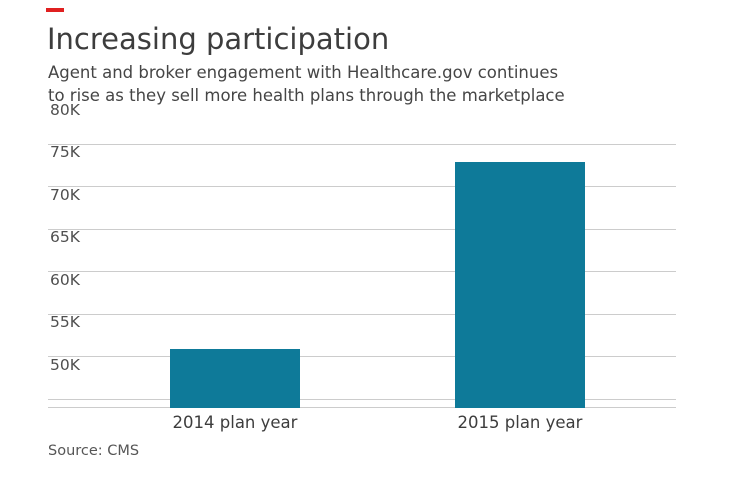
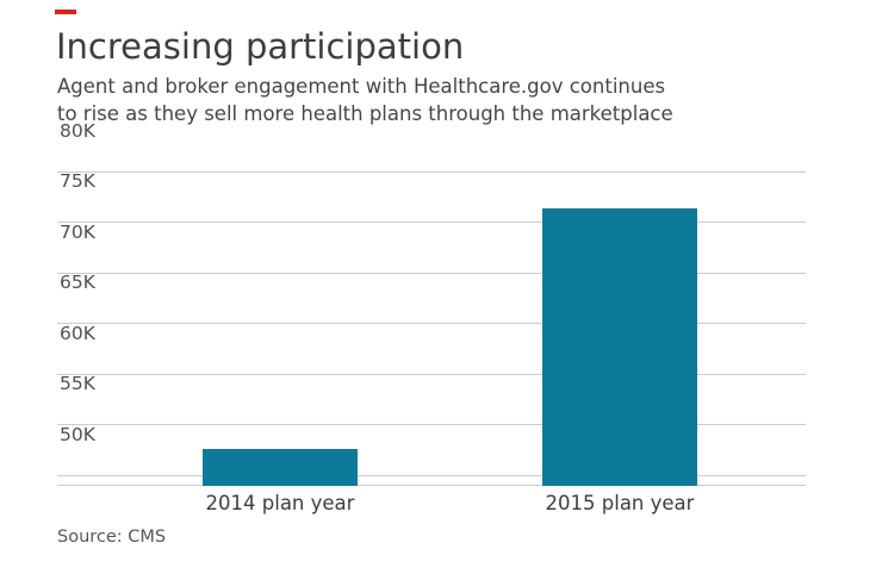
2014 plan year: 56K -> 53K
2015 plan year: 78K -> 76K
